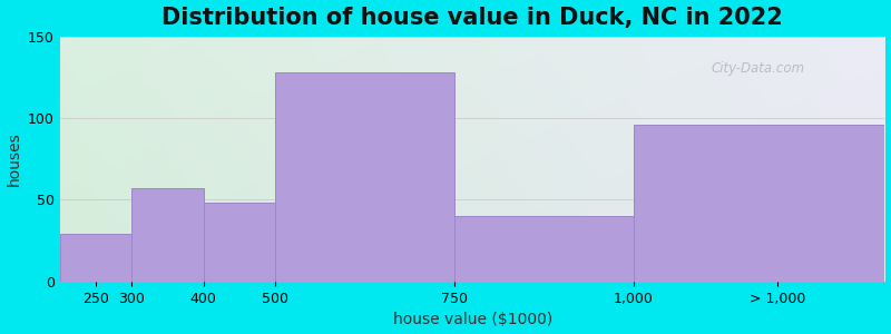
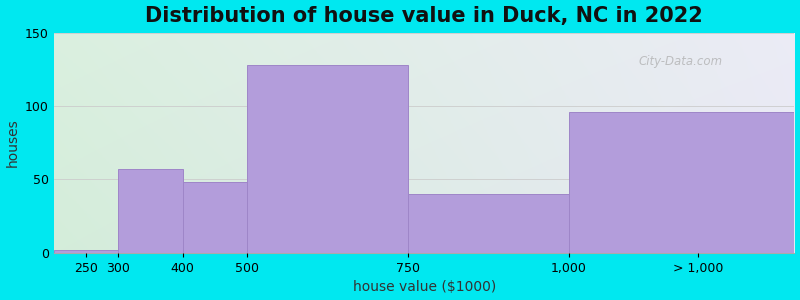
250: 29 -> 2
